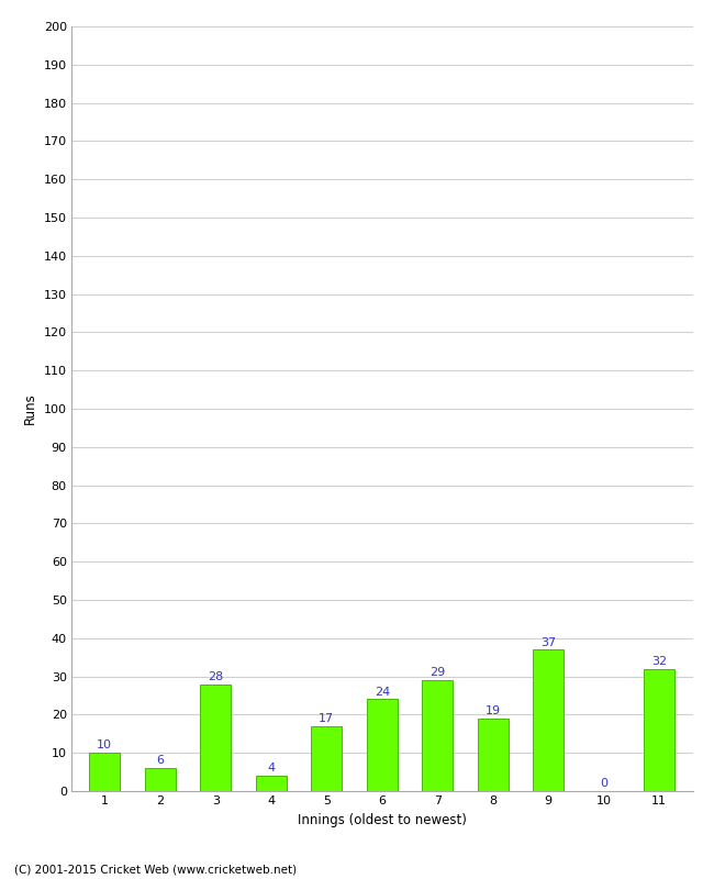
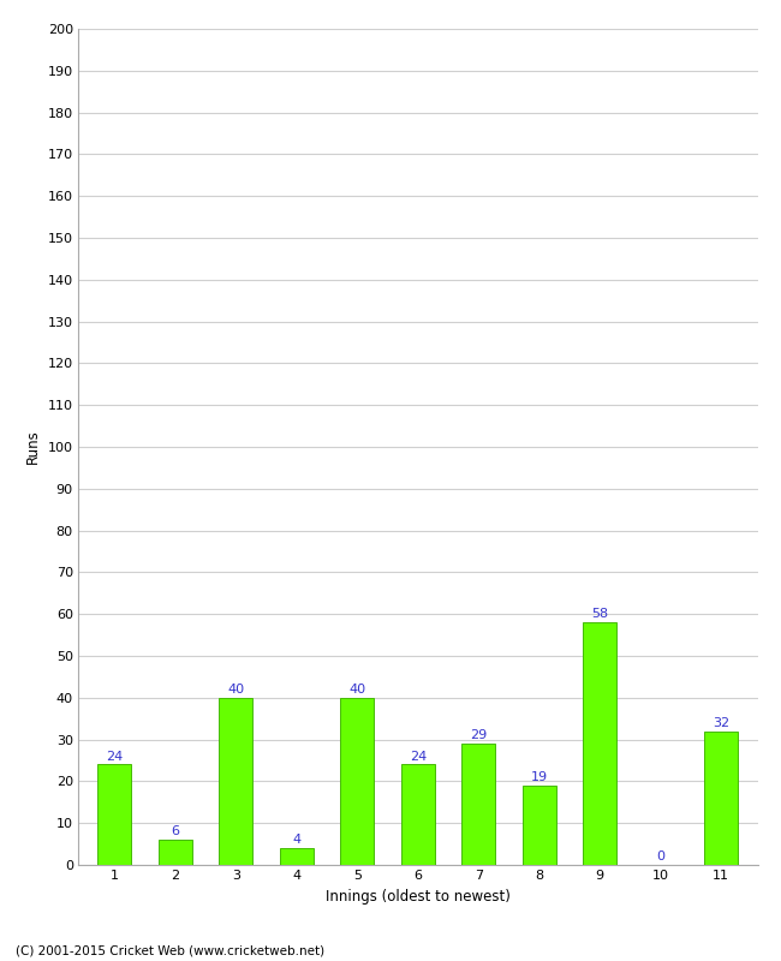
1: 10 -> 24
3: 28 -> 40
5: 17 -> 40
9: 37 -> 58
